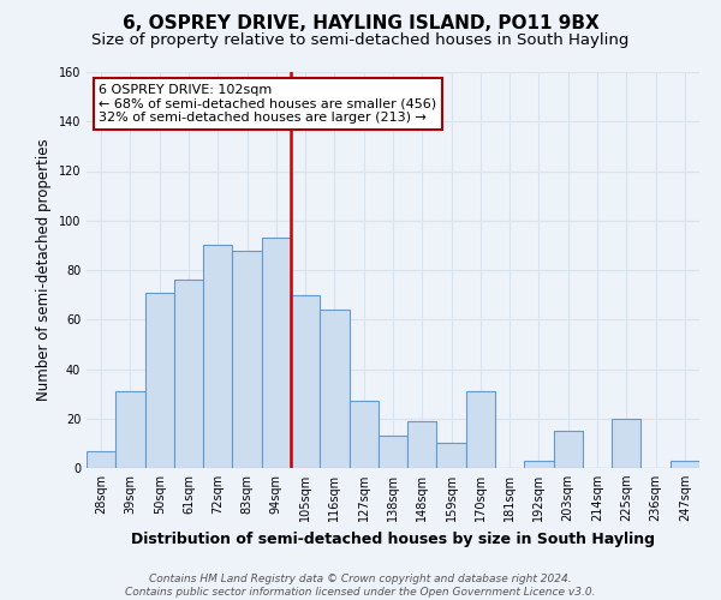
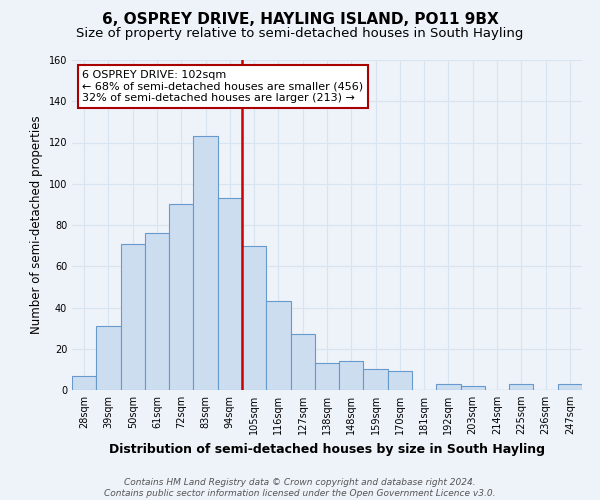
83sqm: 88 -> 123
116sqm: 64 -> 43
148sqm: 19 -> 14
170sqm: 31 -> 9
203sqm: 15 -> 2
225sqm: 20 -> 3
